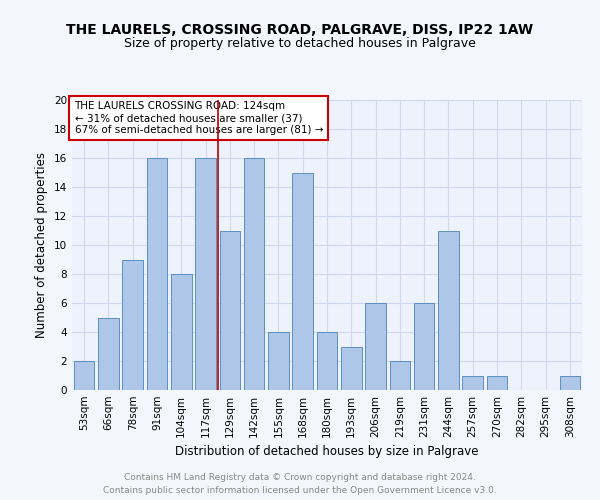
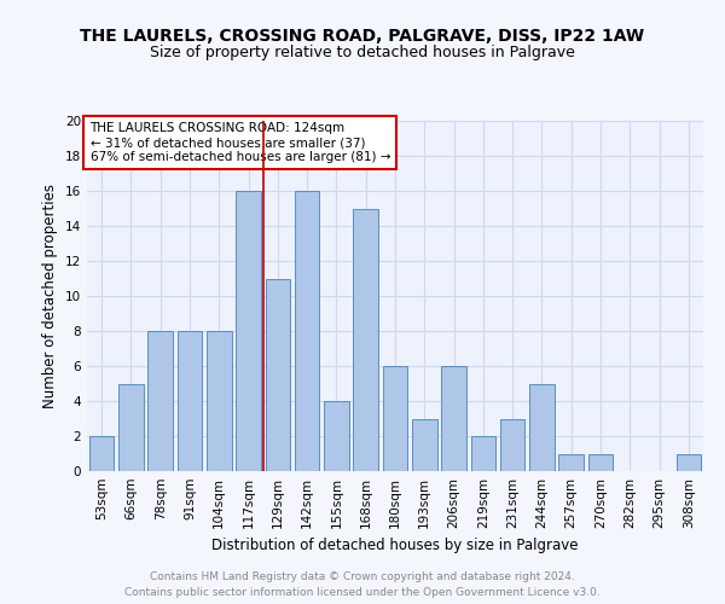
78sqm: 9 -> 8
91sqm: 16 -> 8
180sqm: 4 -> 6
231sqm: 6 -> 3
244sqm: 11 -> 5
